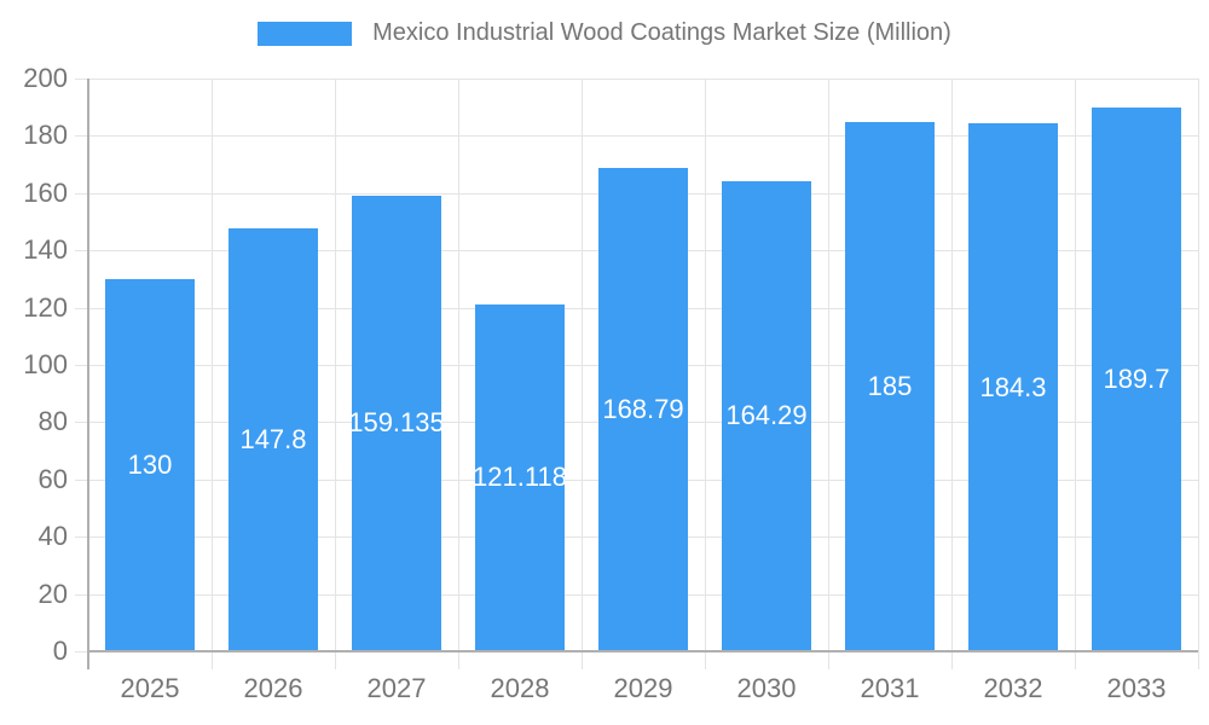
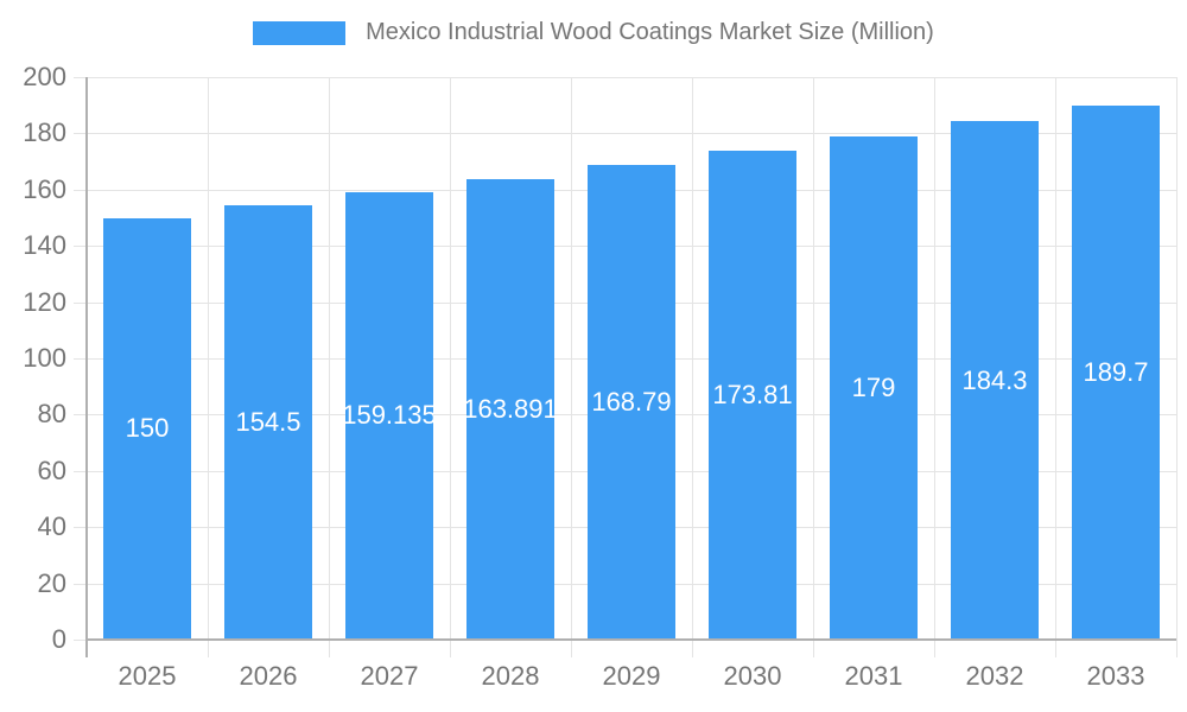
2025: 130 -> 150
2026: 147.8 -> 154.5
2028: 121.118 -> 163.891
2030: 164.29 -> 173.81
2031: 185 -> 179
